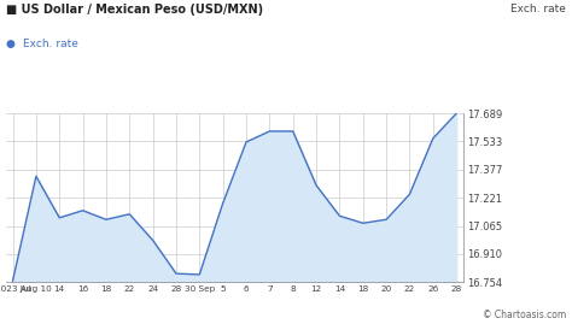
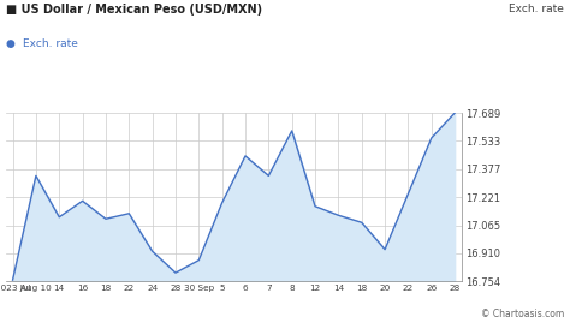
16: 17.15 -> 17.20
24: 16.98 -> 16.92
30 Sep: 16.80 -> 16.87
6: 17.53 -> 17.45
7: 17.59 -> 17.34
12: 17.29 -> 17.17
20: 17.10 -> 16.93
